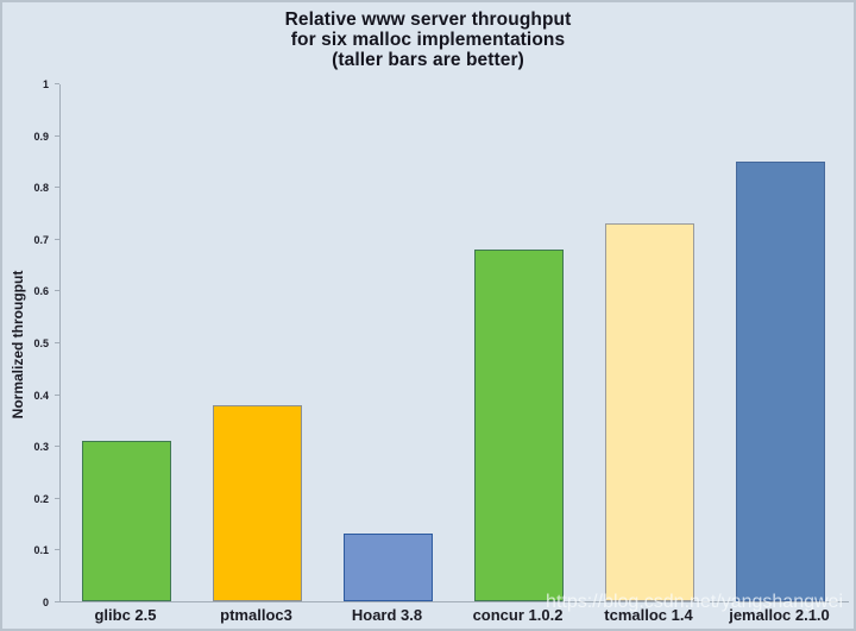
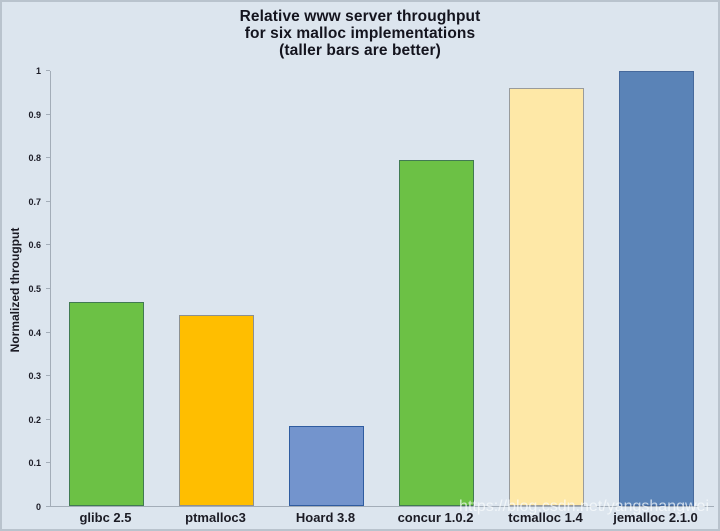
glibc 2.5: 0.31 -> 0.47
ptmalloc3: 0.38 -> 0.44
Hoard 3.8: 0.13 -> 0.18
concur 1.0.2: 0.68 -> 0.80
tcmalloc 1.4: 0.73 -> 0.96
jemalloc 2.1.0: 0.85 -> 1.00
